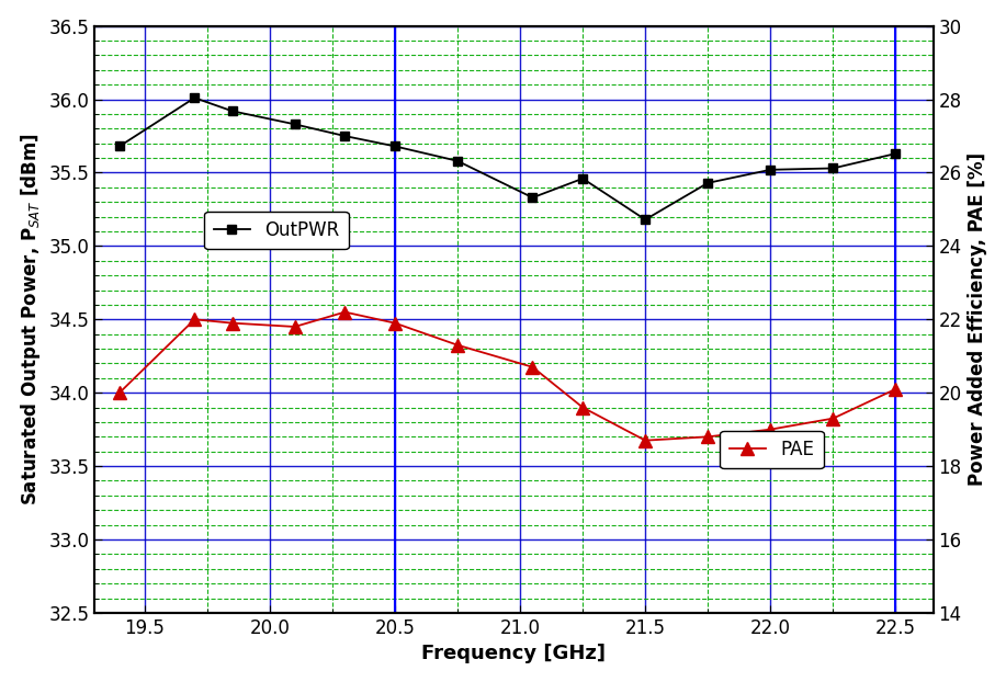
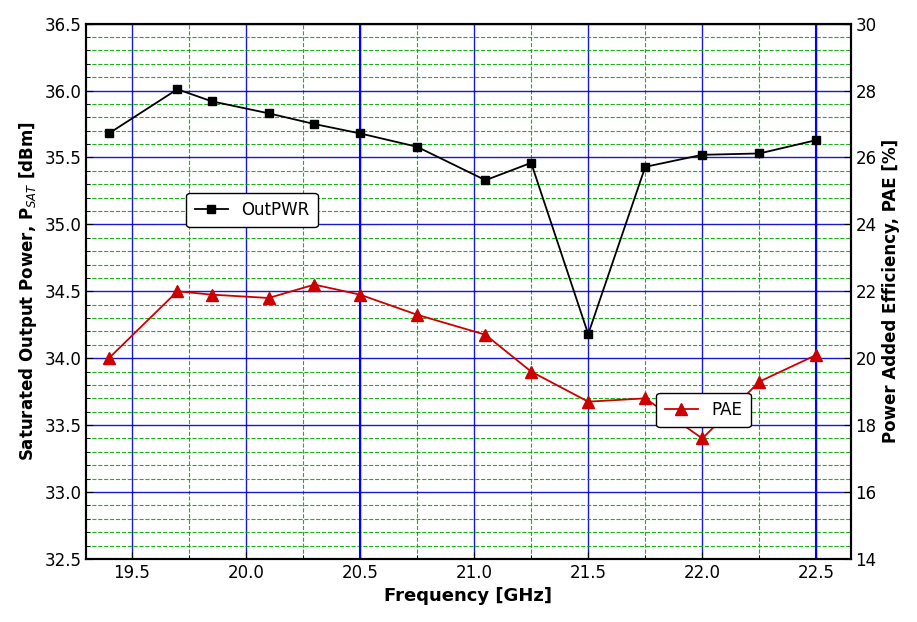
OutPWR/21.5: 35.18 -> 34.18
PAE/22.0: 19.0 -> 17.6
